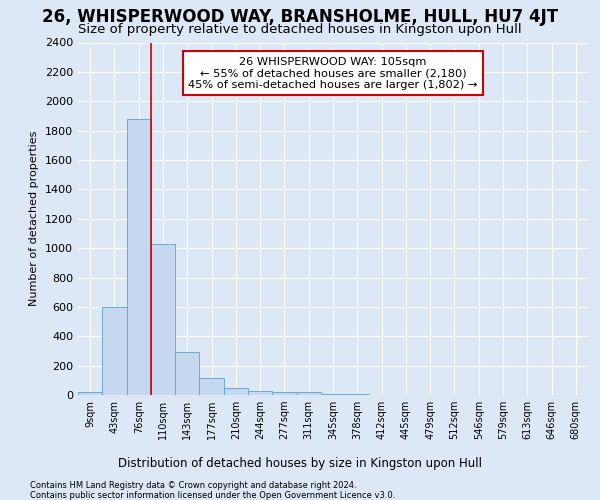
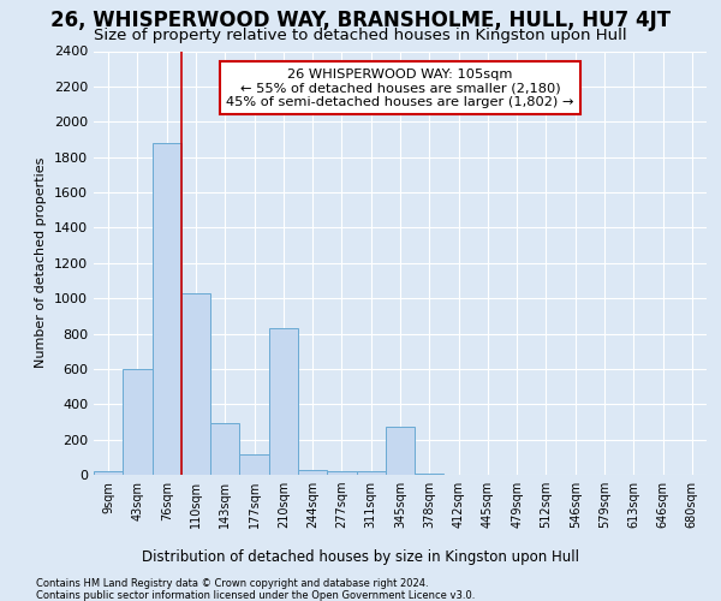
210sqm: 50 -> 830
345sqm: 0 -> 270
